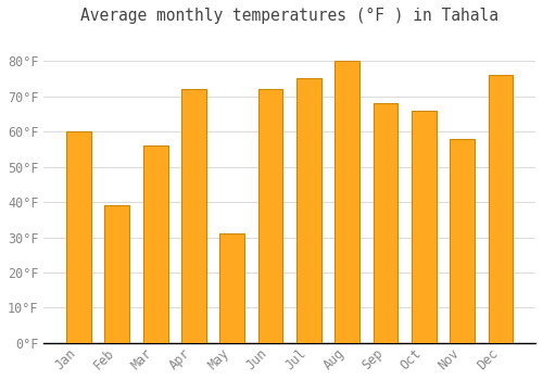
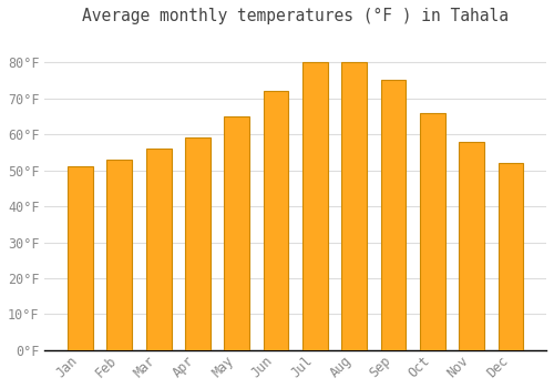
Jan: 60°F -> 51°F
Feb: 39°F -> 53°F
Apr: 72°F -> 59°F
May: 31°F -> 65°F
Jul: 75°F -> 80°F
Sep: 68°F -> 75°F
Dec: 76°F -> 52°F
